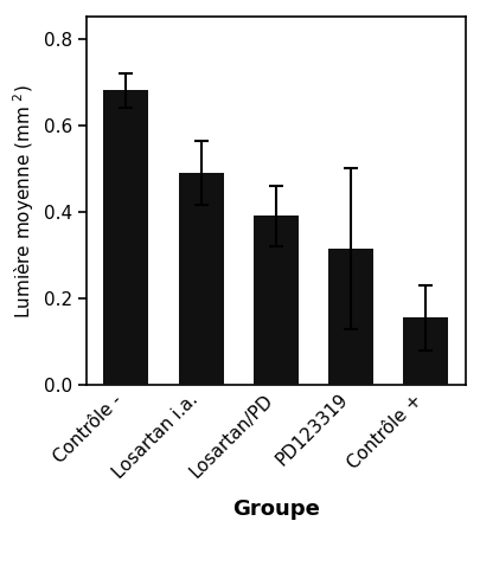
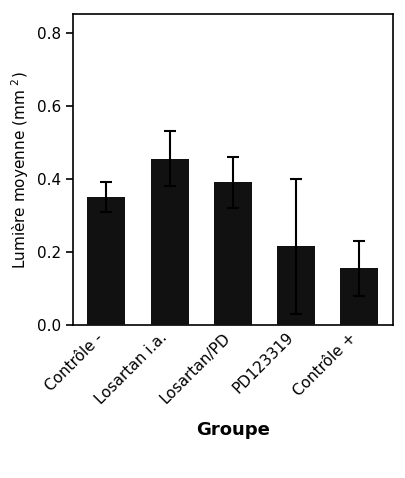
Contrôle -: 0.680 -> 0.350
Losartan i.a.: 0.490 -> 0.455
PD123319: 0.315 -> 0.215
